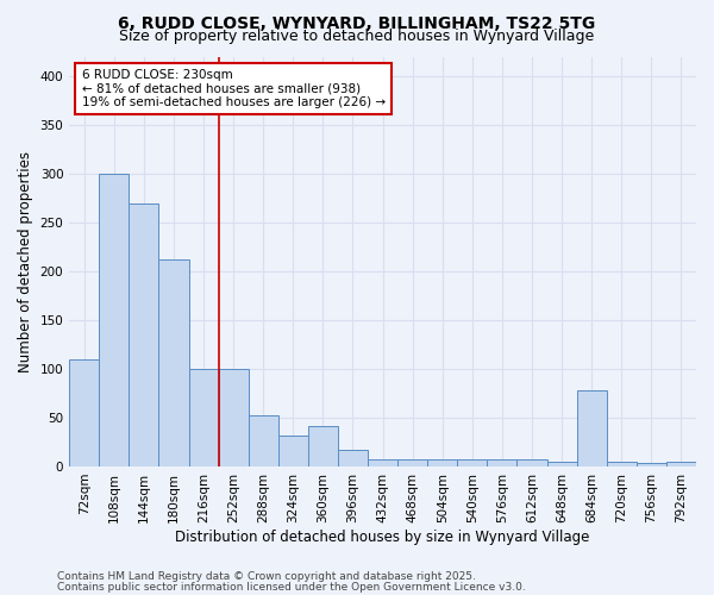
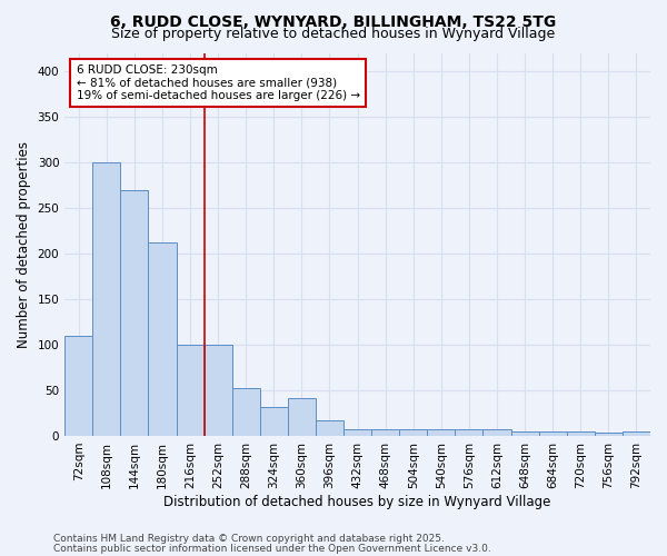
684sqm: 78 -> 5
